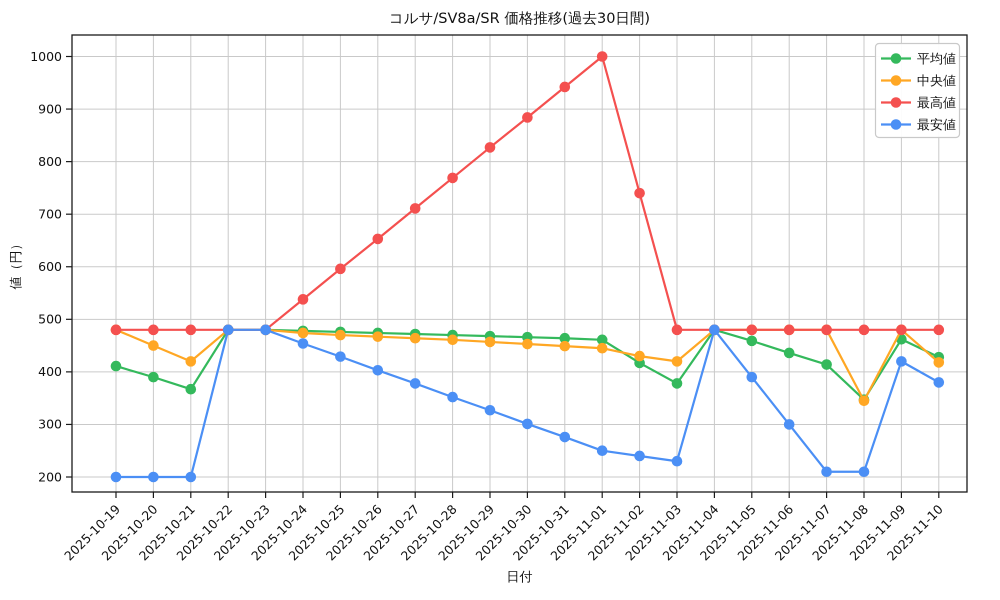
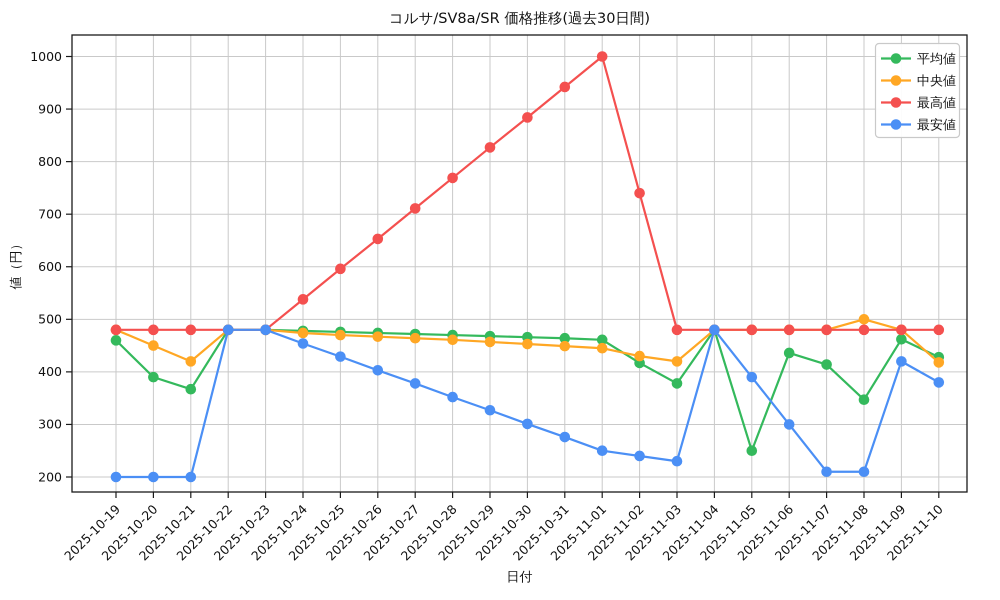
平均値/2025-10-19: 410 -> 460
平均値/2025-11-05: 460 -> 250
中央値/2025-11-08: 340 -> 500
